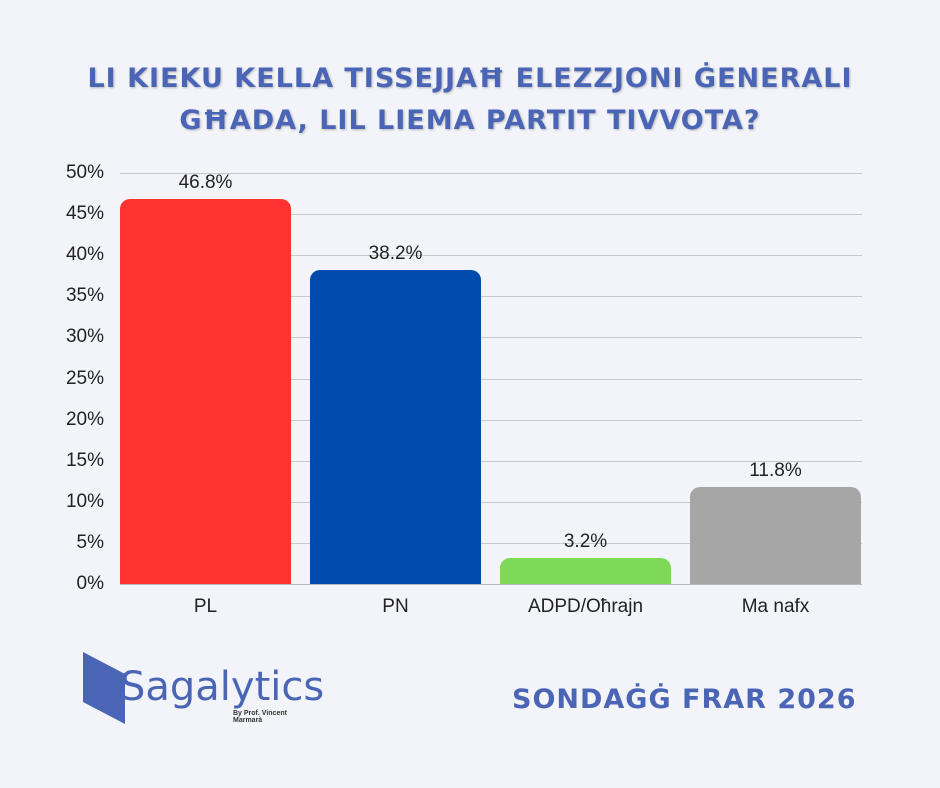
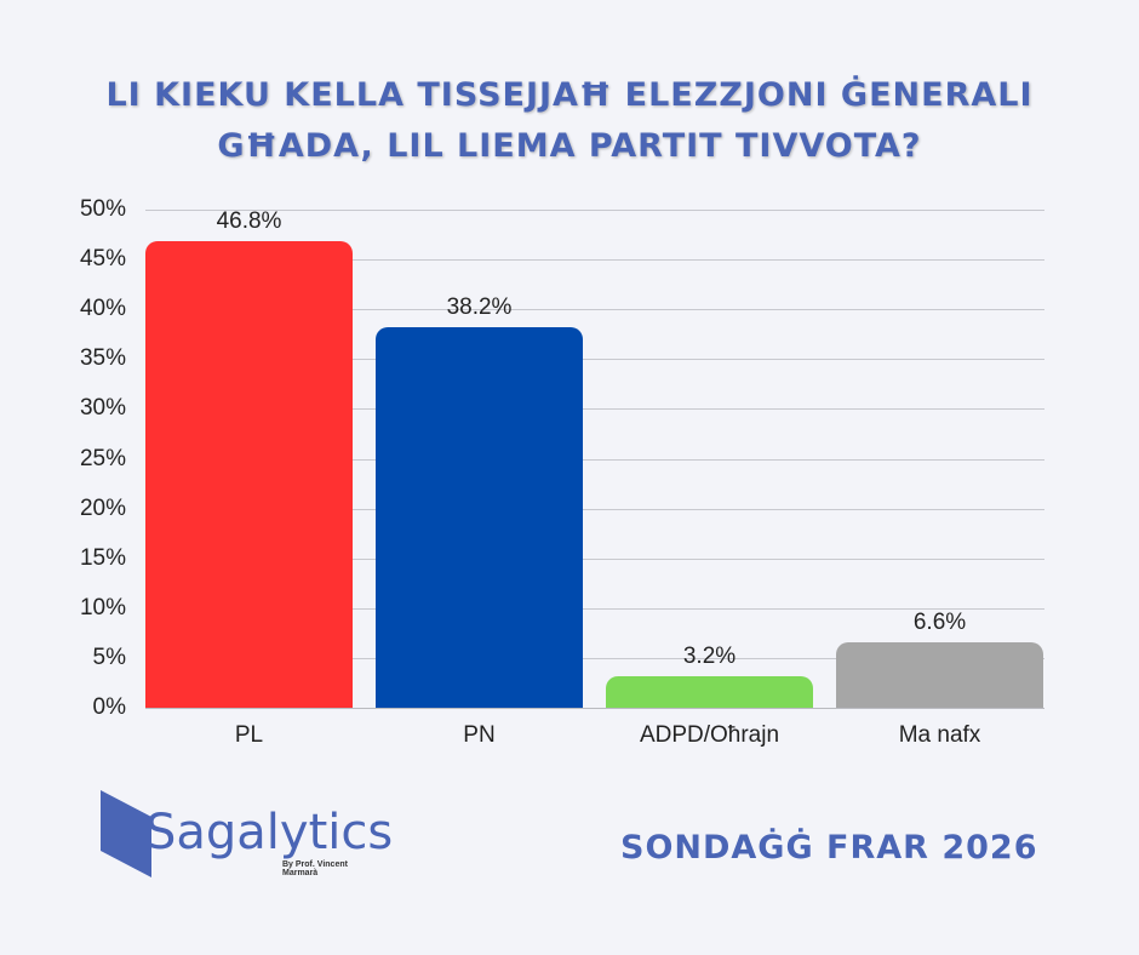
Ma nafx: 11.8% -> 6.6%
